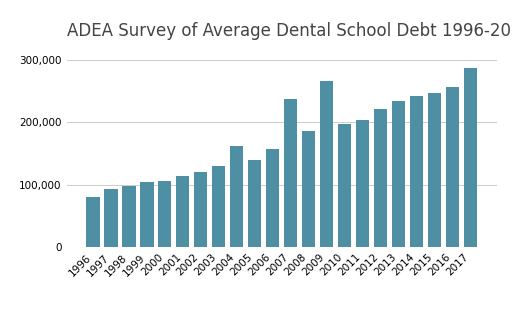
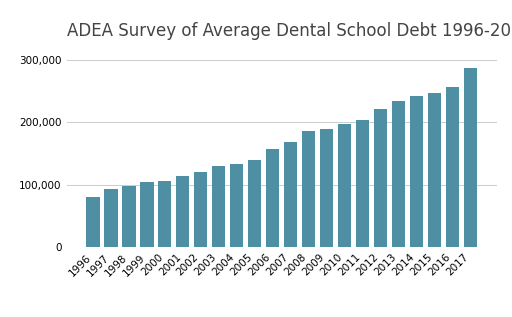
2004: 162,000 -> 134,000
2007: 238,000 -> 168,000
2009: 266,000 -> 190,000
